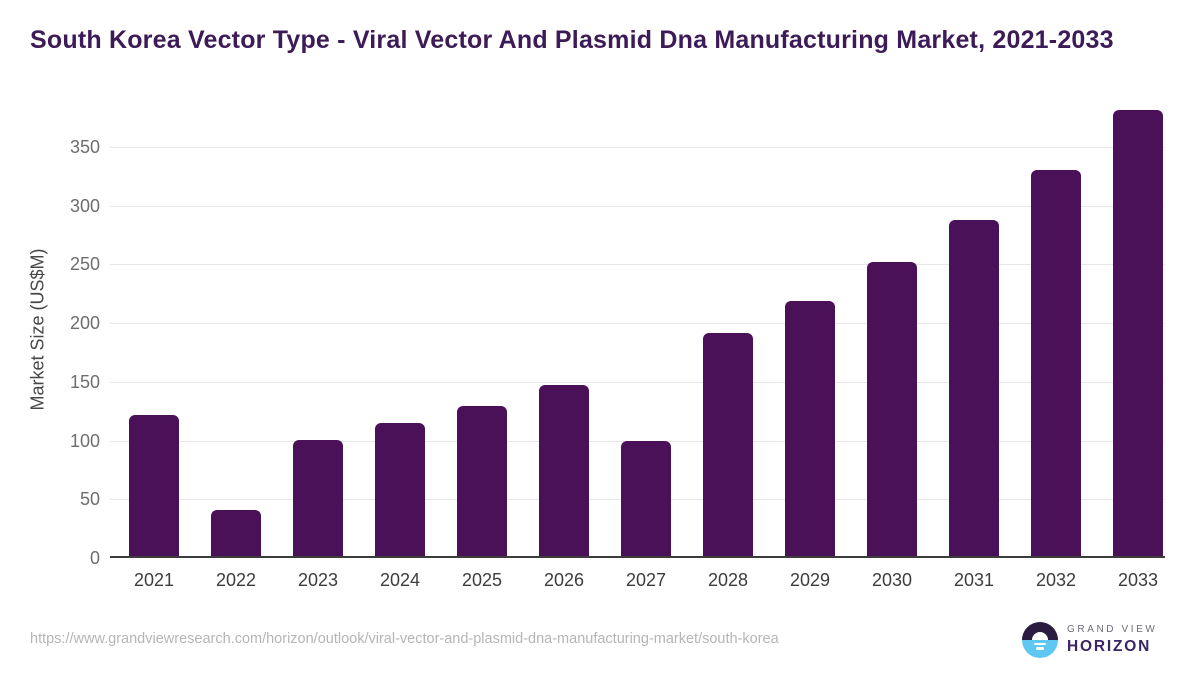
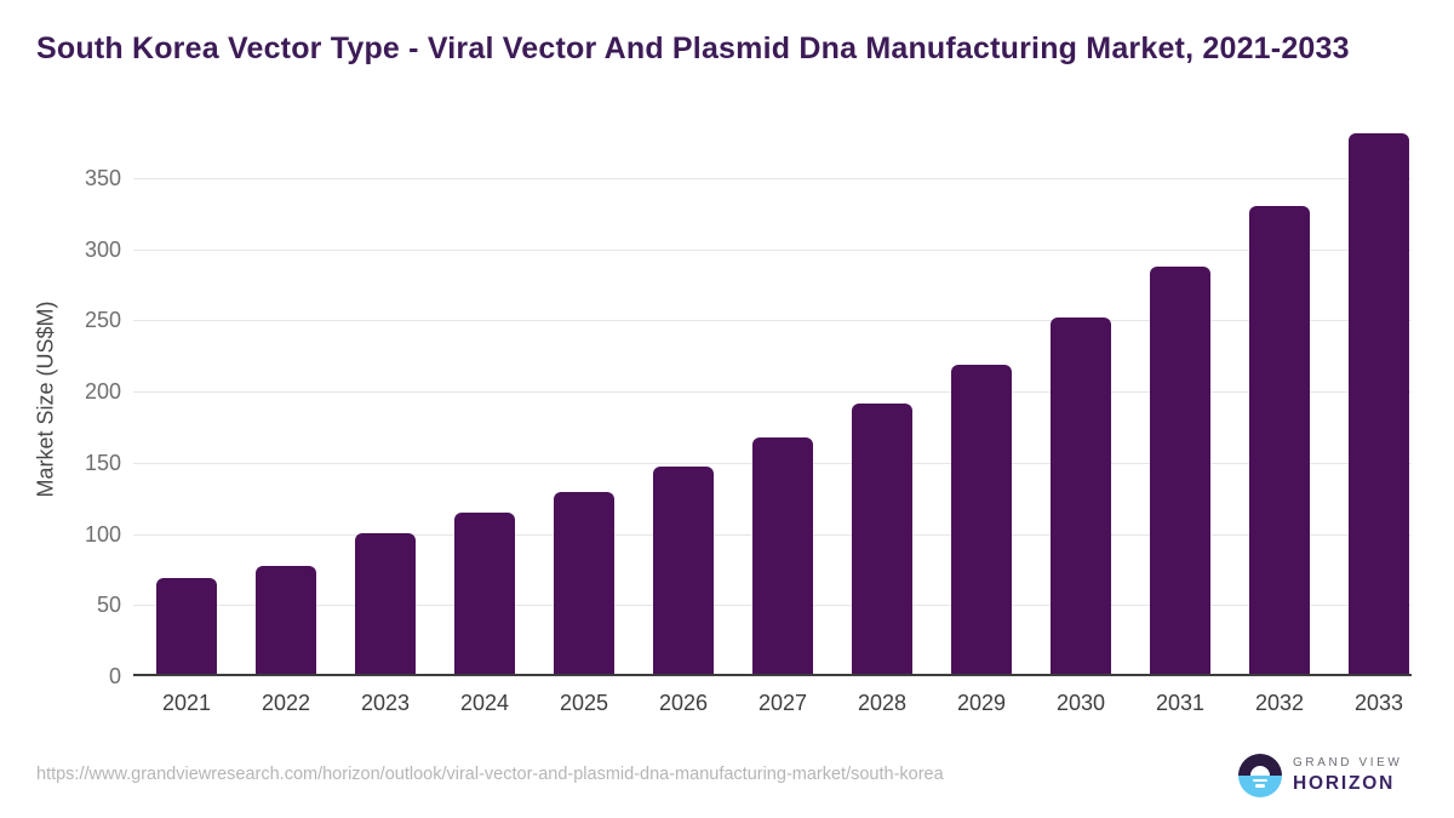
2021: 120 -> 67
2022: 39 -> 76
2027: 98 -> 166
